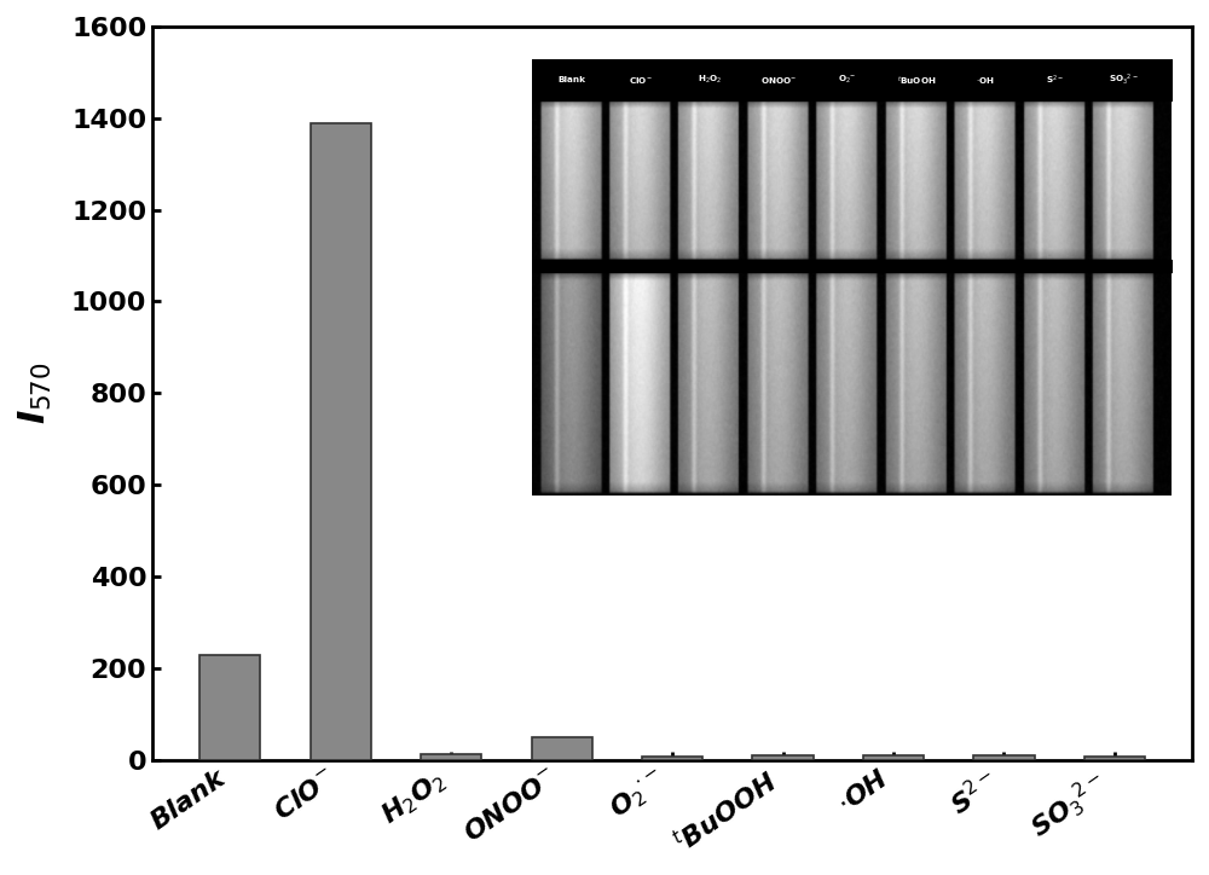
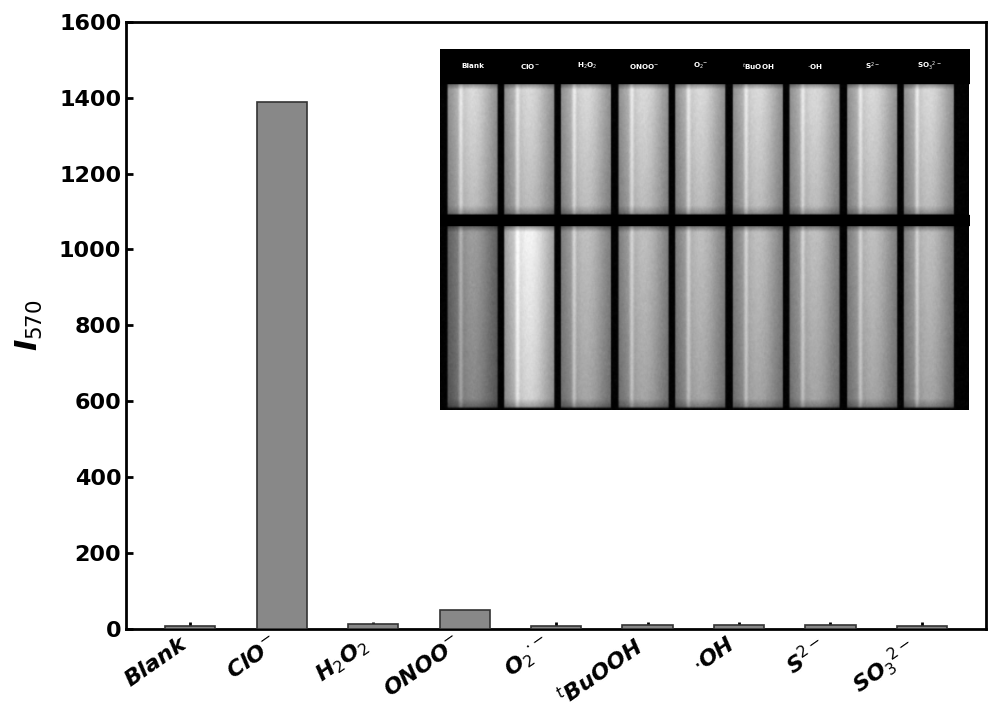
Blank: 230 -> 8
